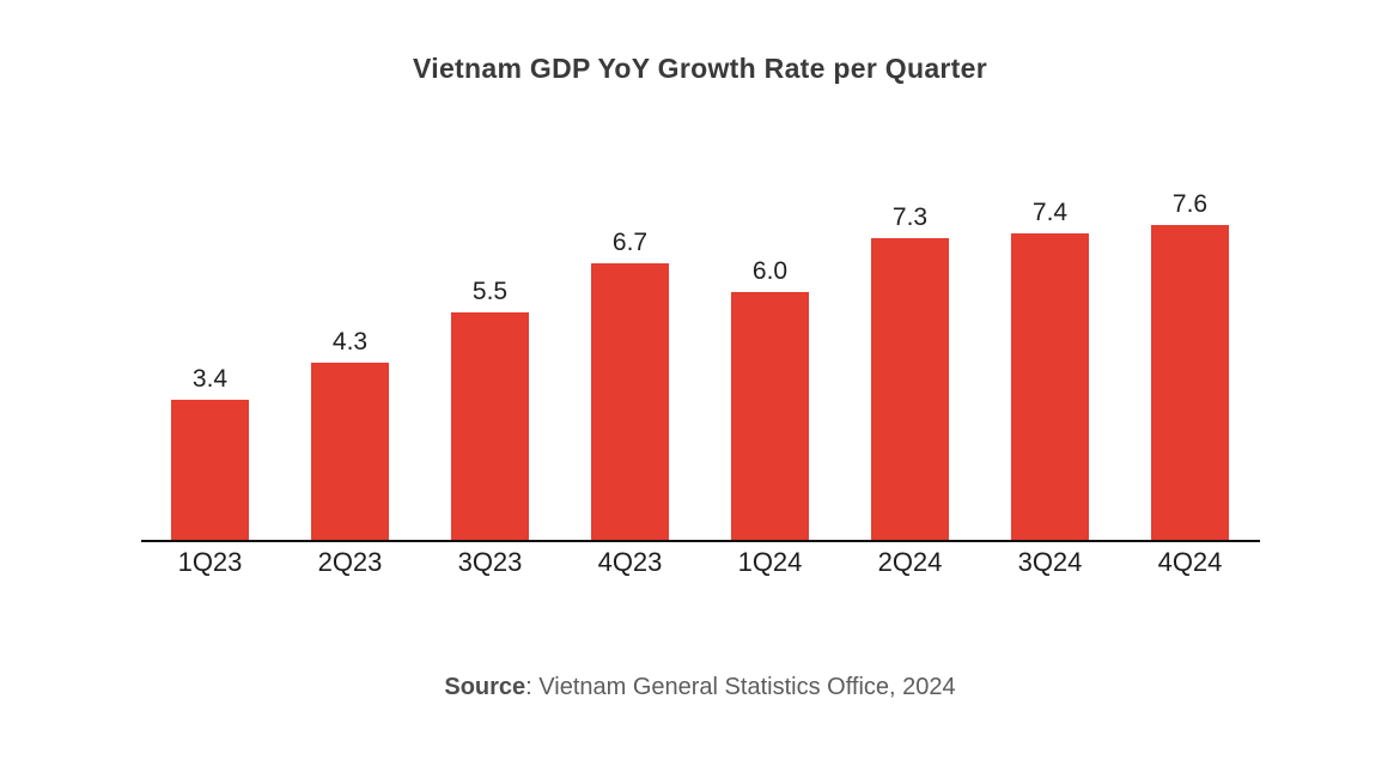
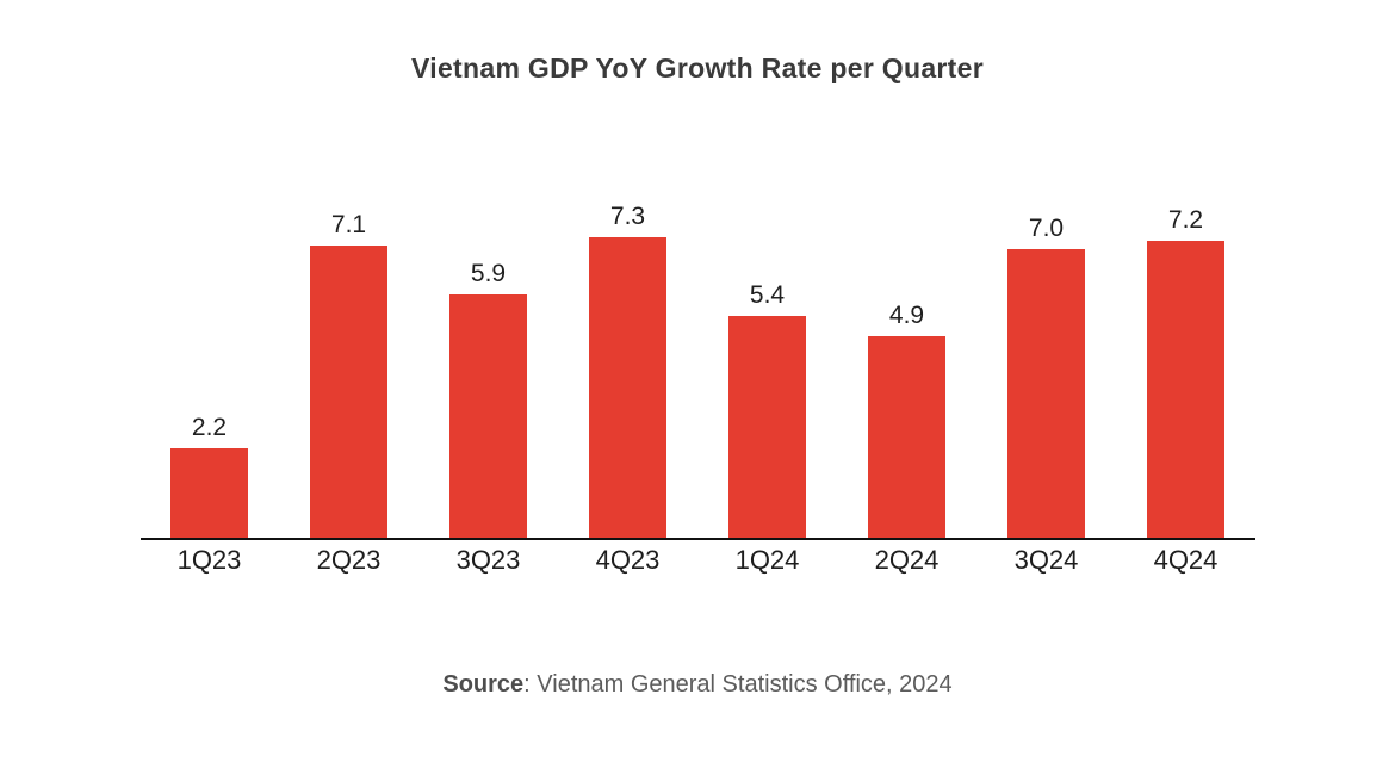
1Q23: 3.4 -> 2.2
2Q23: 4.3 -> 7.1
3Q23: 5.5 -> 5.9
4Q23: 6.7 -> 7.3
1Q24: 6.0 -> 5.4
2Q24: 7.3 -> 4.9
3Q24: 7.4 -> 7.0
4Q24: 7.6 -> 7.2
